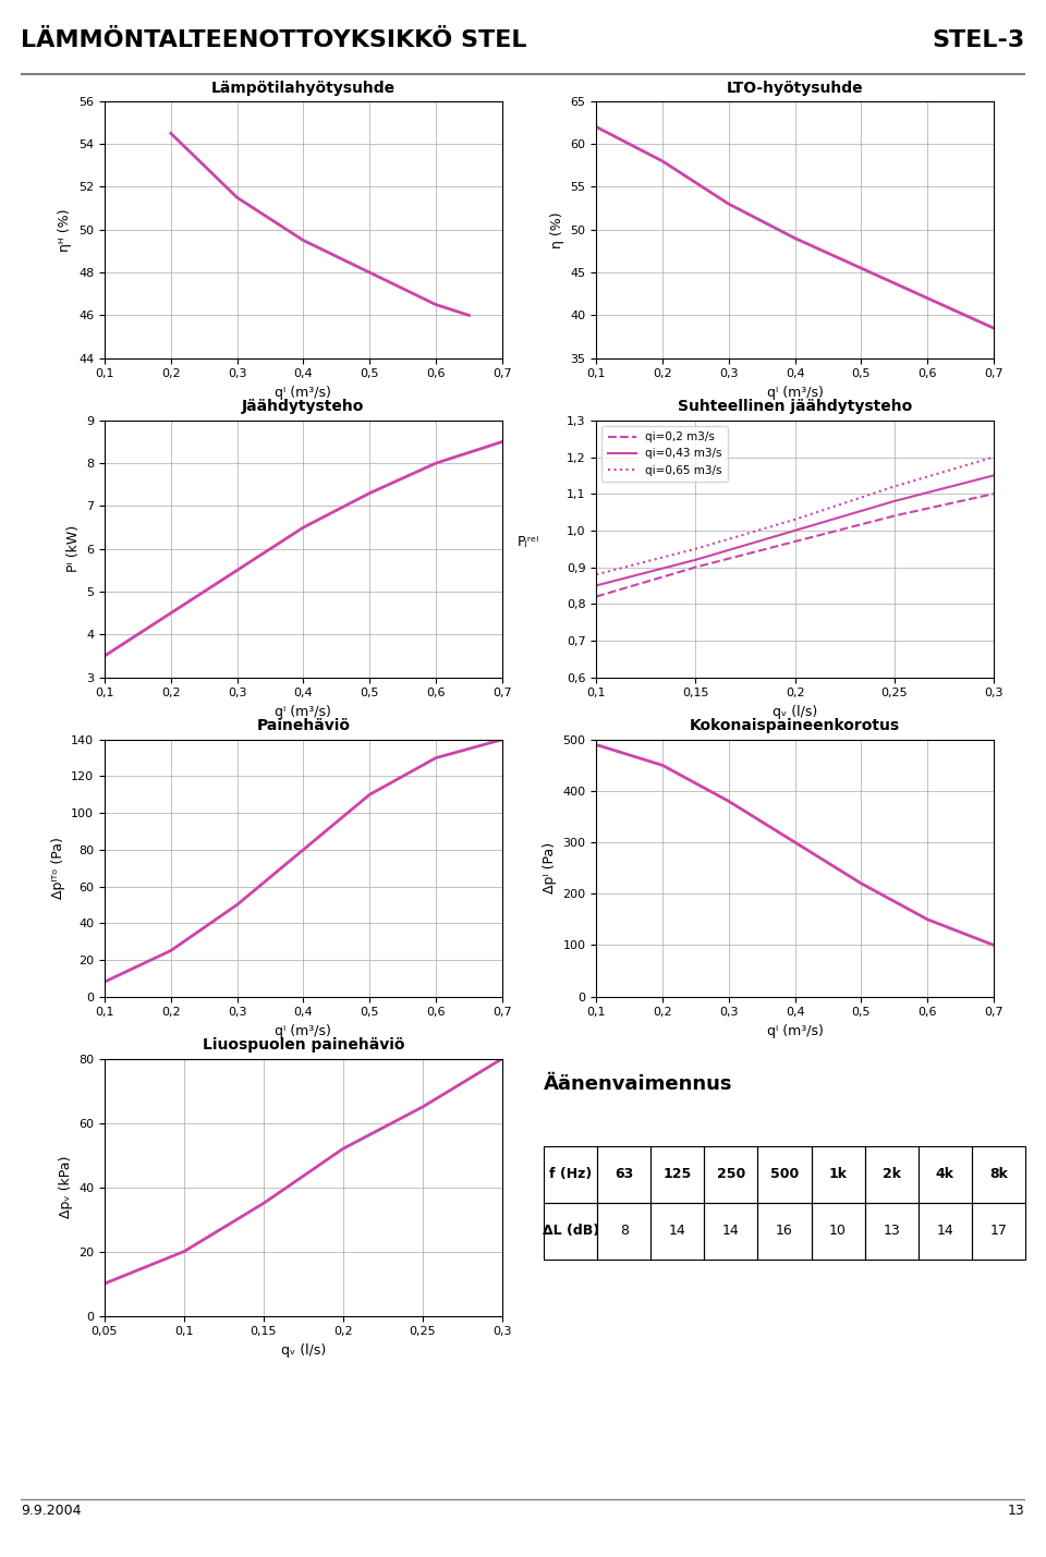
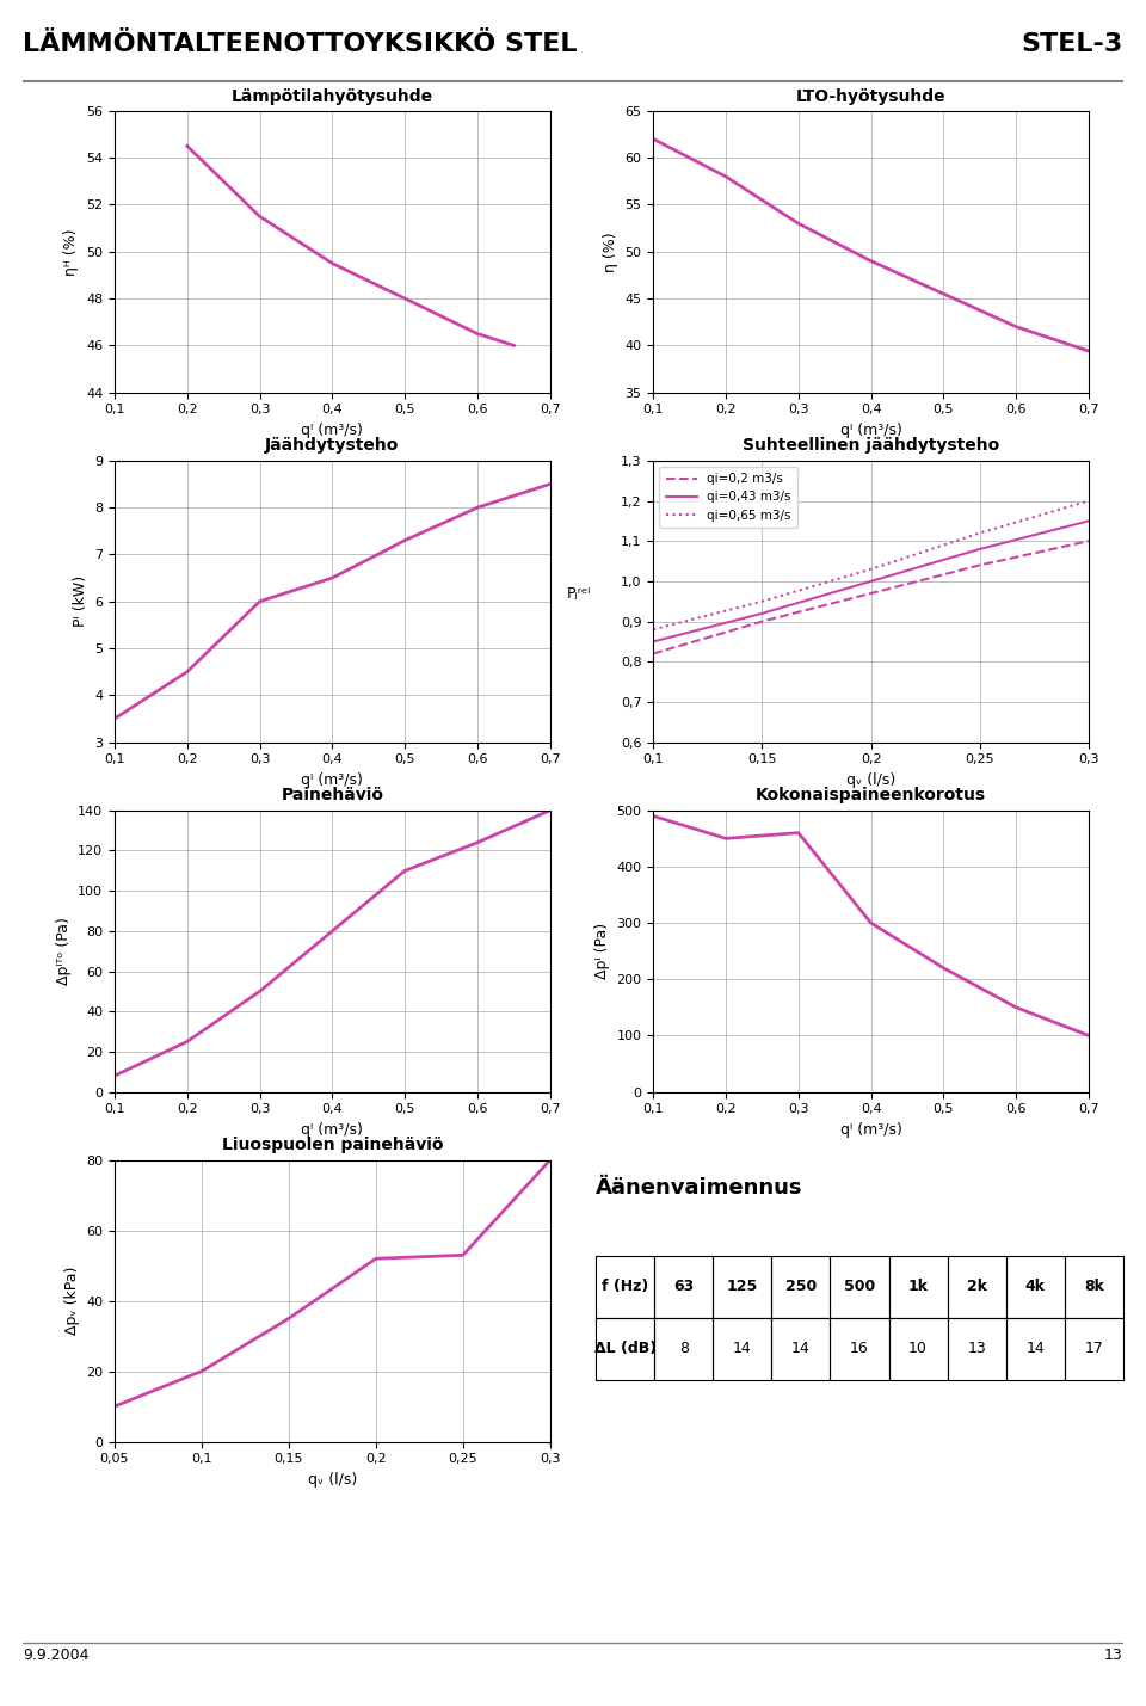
LTO-hyötysuhde/0,7: 38.5 -> 39.4
Jäähdytysteho/0,3: 5.5 -> 6.0
Painehäviö/0,6: 130 -> 124
Kokonaispaineenkorotus/0,3: 380 -> 460
Liuospuolen painehäviö/0,25: 65 -> 53
